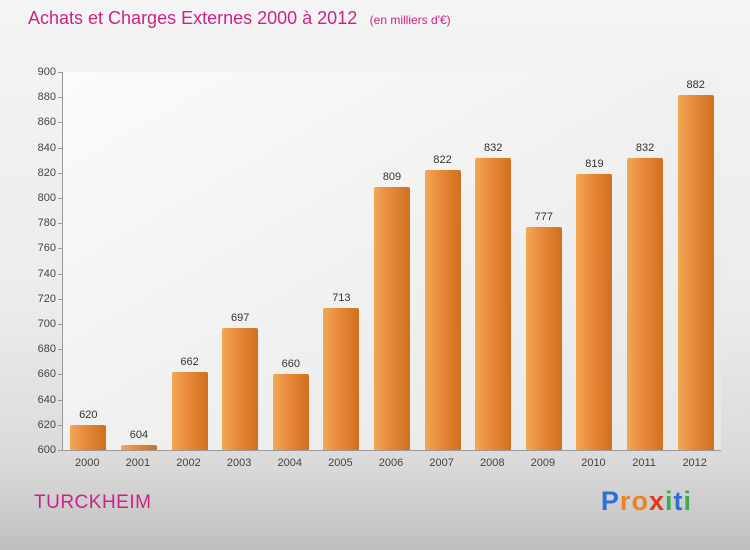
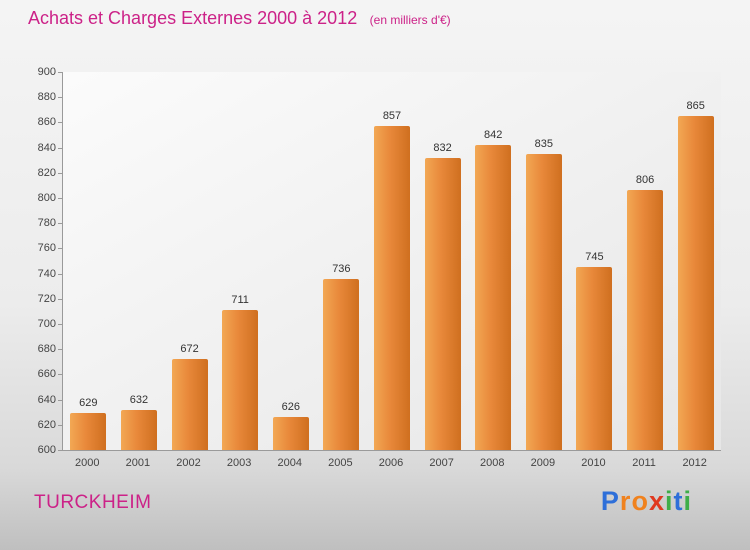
2000: 620 -> 629
2001: 604 -> 632
2002: 662 -> 672
2003: 697 -> 711
2004: 660 -> 626
2005: 713 -> 736
2006: 809 -> 857
2007: 822 -> 832
2008: 832 -> 842
2009: 777 -> 835
2010: 819 -> 745
2011: 832 -> 806
2012: 882 -> 865
